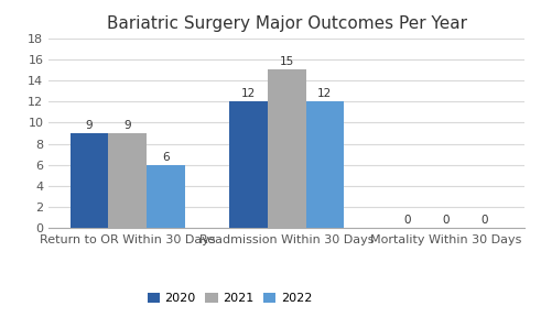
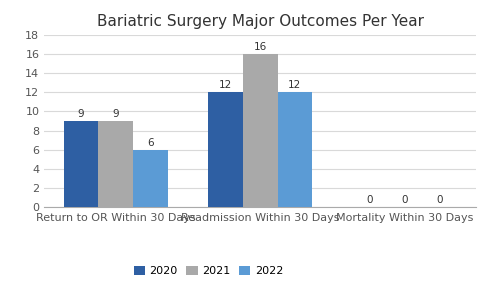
2021/Readmission Within 30 Days: 15 -> 16
